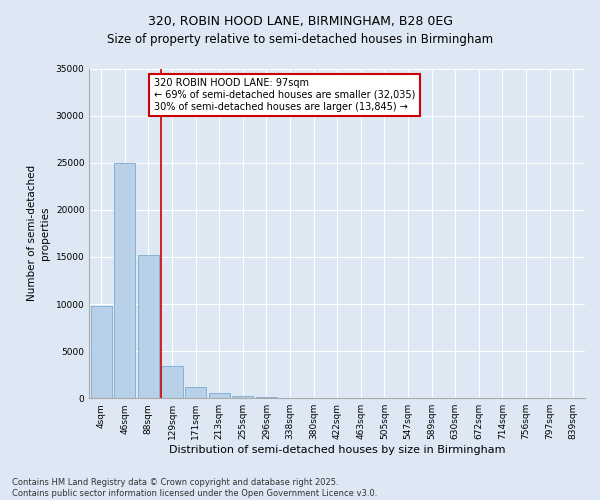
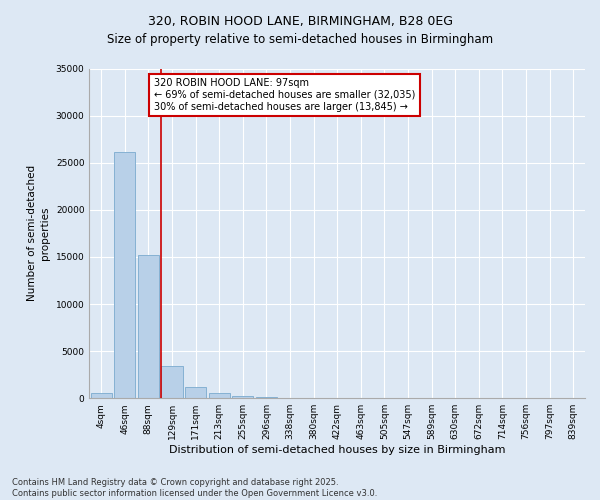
4sqm: 9800 -> 500
46sqm: 25000 -> 26100
